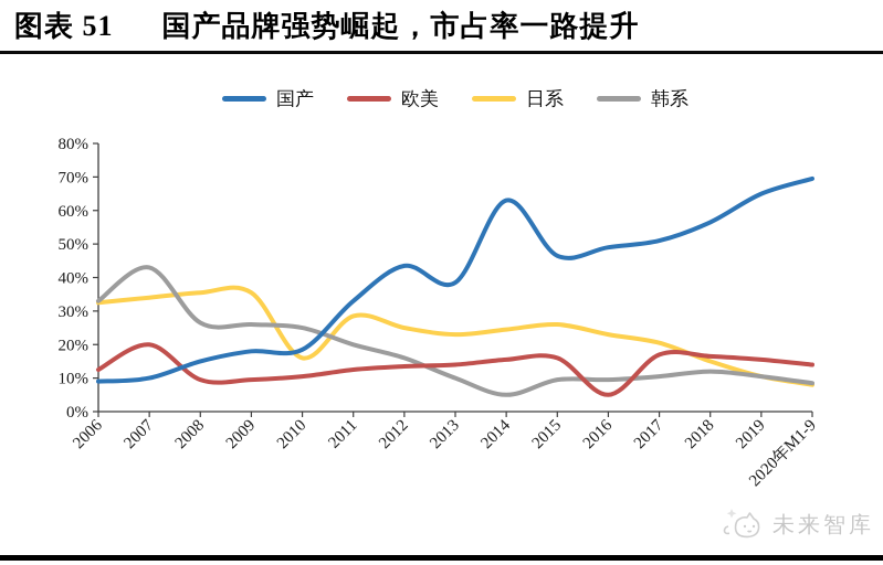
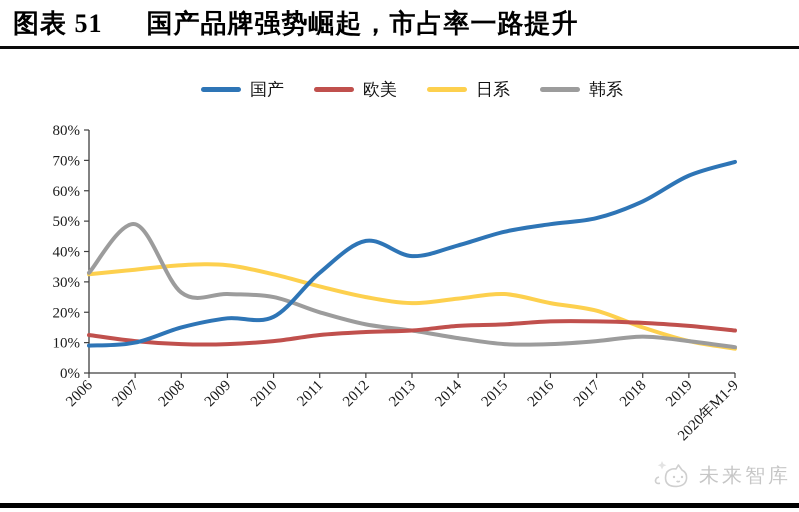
欧美/2007: 20% -> 10%
韩系/2007: 43% -> 49%
日系/2010: 16% -> 32%
韩系/2013: 10% -> 14%
国产/2014: 63% -> 42%
韩系/2014: 5% -> 12%
欧美/2016: 5% -> 17%
